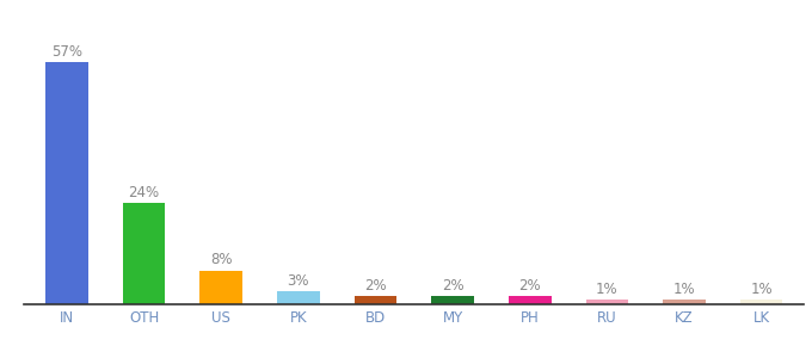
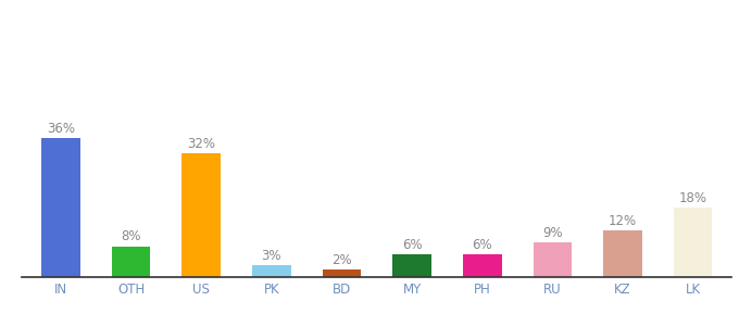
IN: 57% -> 36%
OTH: 24% -> 8%
US: 8% -> 32%
MY: 2% -> 6%
PH: 2% -> 6%
RU: 1% -> 9%
KZ: 1% -> 12%
LK: 1% -> 18%
